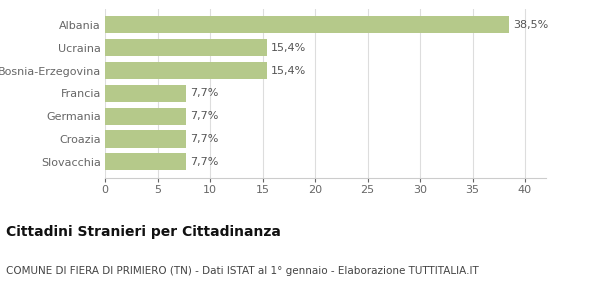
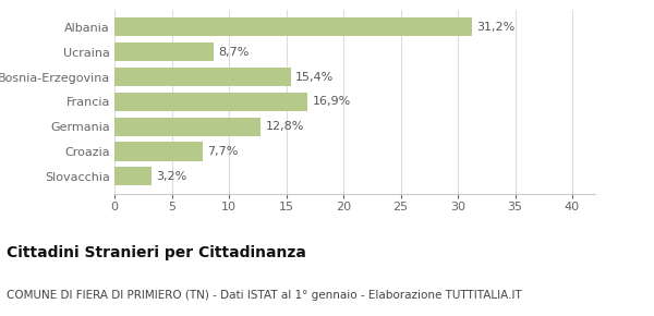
Albania: 38,5% -> 31,2%
Ucraina: 15,4% -> 8,7%
Francia: 7,7% -> 16,9%
Germania: 7,7% -> 12,8%
Slovacchia: 7,7% -> 3,2%
